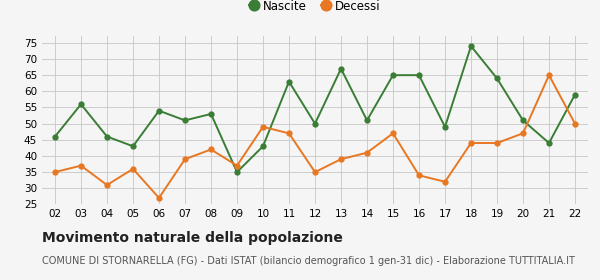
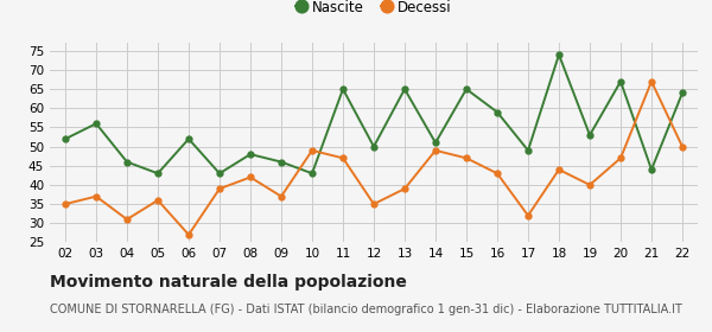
Nascite/02: 46 -> 52
Nascite/06: 54 -> 52
Nascite/07: 51 -> 43
Nascite/08: 53 -> 48
Nascite/09: 35 -> 46
Nascite/11: 63 -> 65
Nascite/13: 67 -> 65
Decessi/14: 41 -> 49
Nascite/16: 65 -> 59
Decessi/16: 34 -> 43
Nascite/19: 64 -> 53
Decessi/19: 44 -> 40
Nascite/20: 51 -> 67
Decessi/21: 65 -> 67
Nascite/22: 59 -> 64
